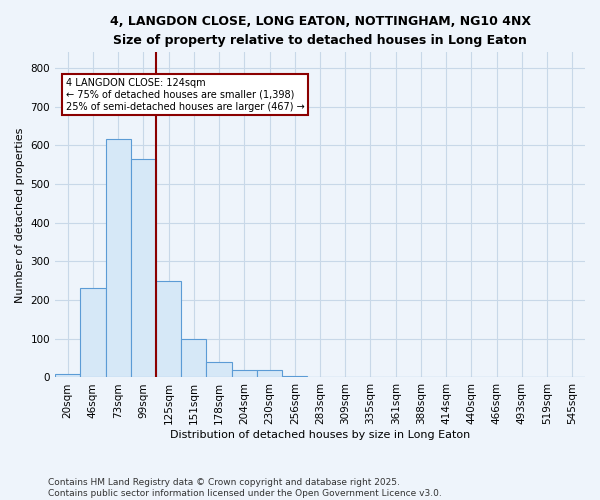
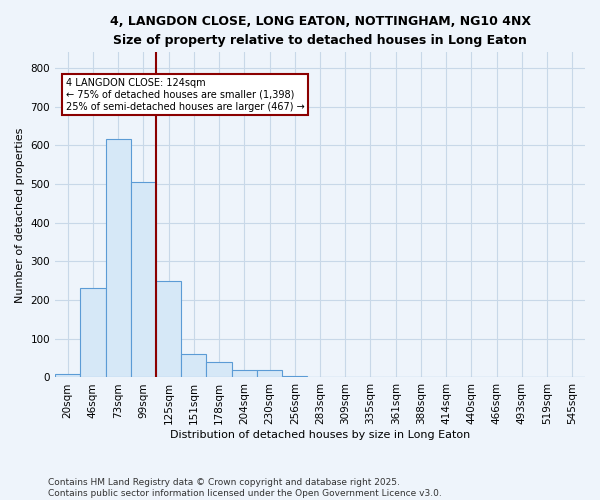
99sqm: 565 -> 505
151sqm: 100 -> 60
